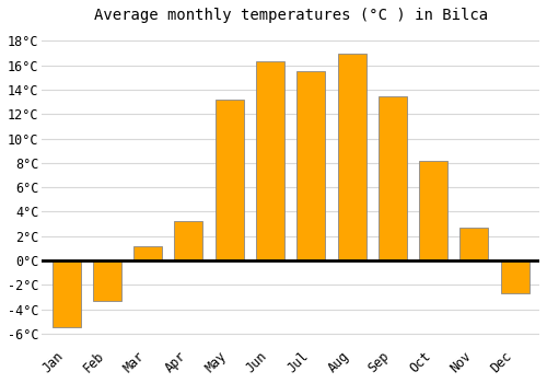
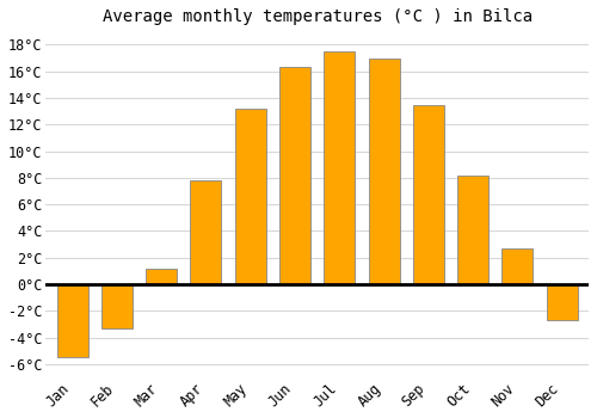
Apr: 3.2°C -> 7.8°C
Jul: 15.5°C -> 17.5°C
